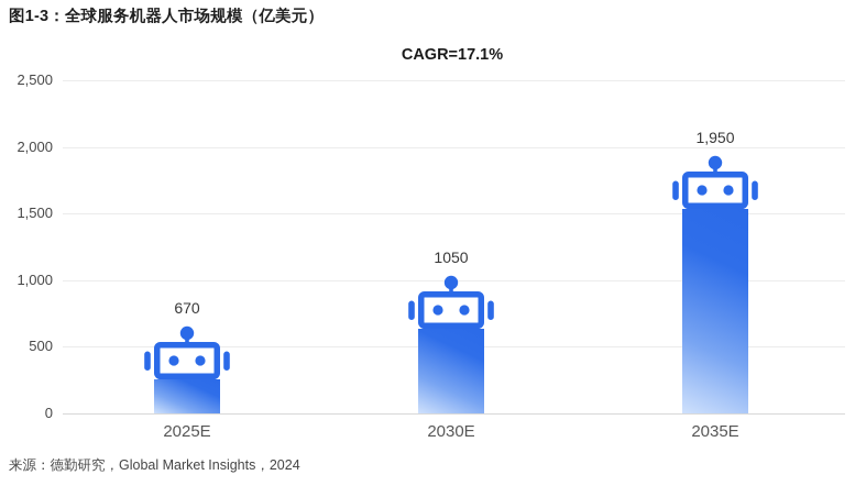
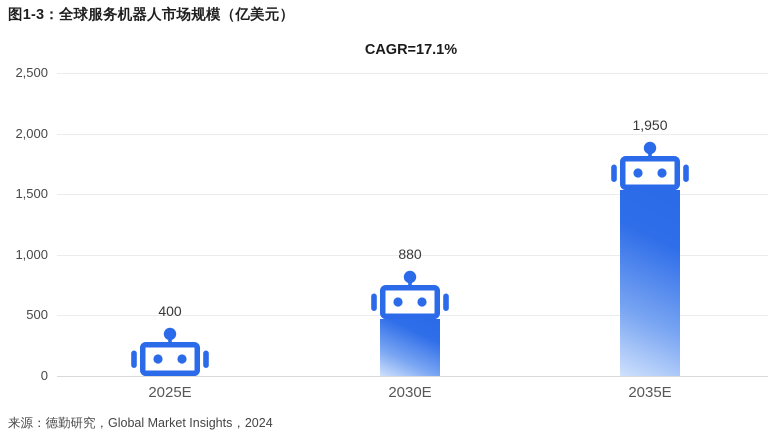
2025E: 670 -> 400
2030E: 1050 -> 880
